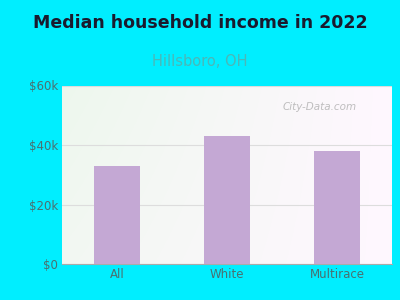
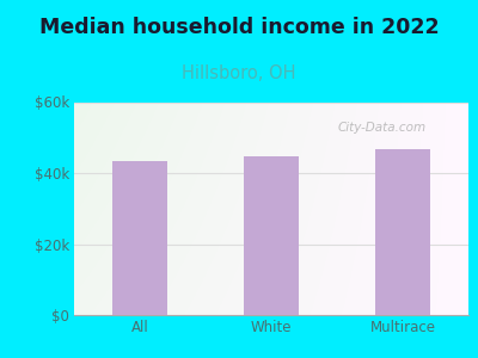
All: $33.0k -> $43.5k
White: $43.0k -> $44.8k
Multirace: $38.0k -> $46.8k
